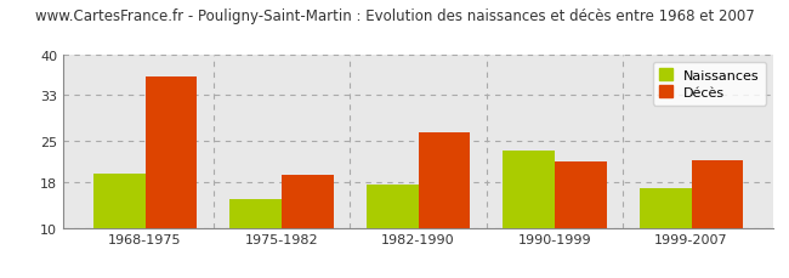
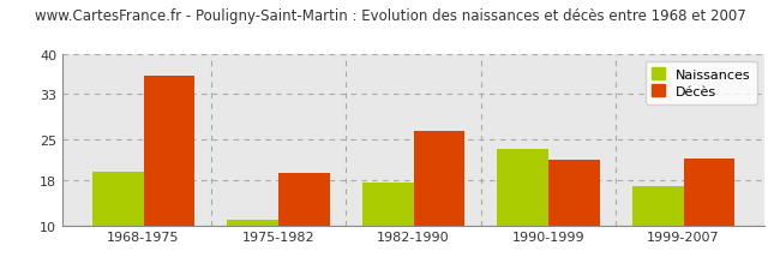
Naissances/1975-1982: 15.0 -> 11.0
